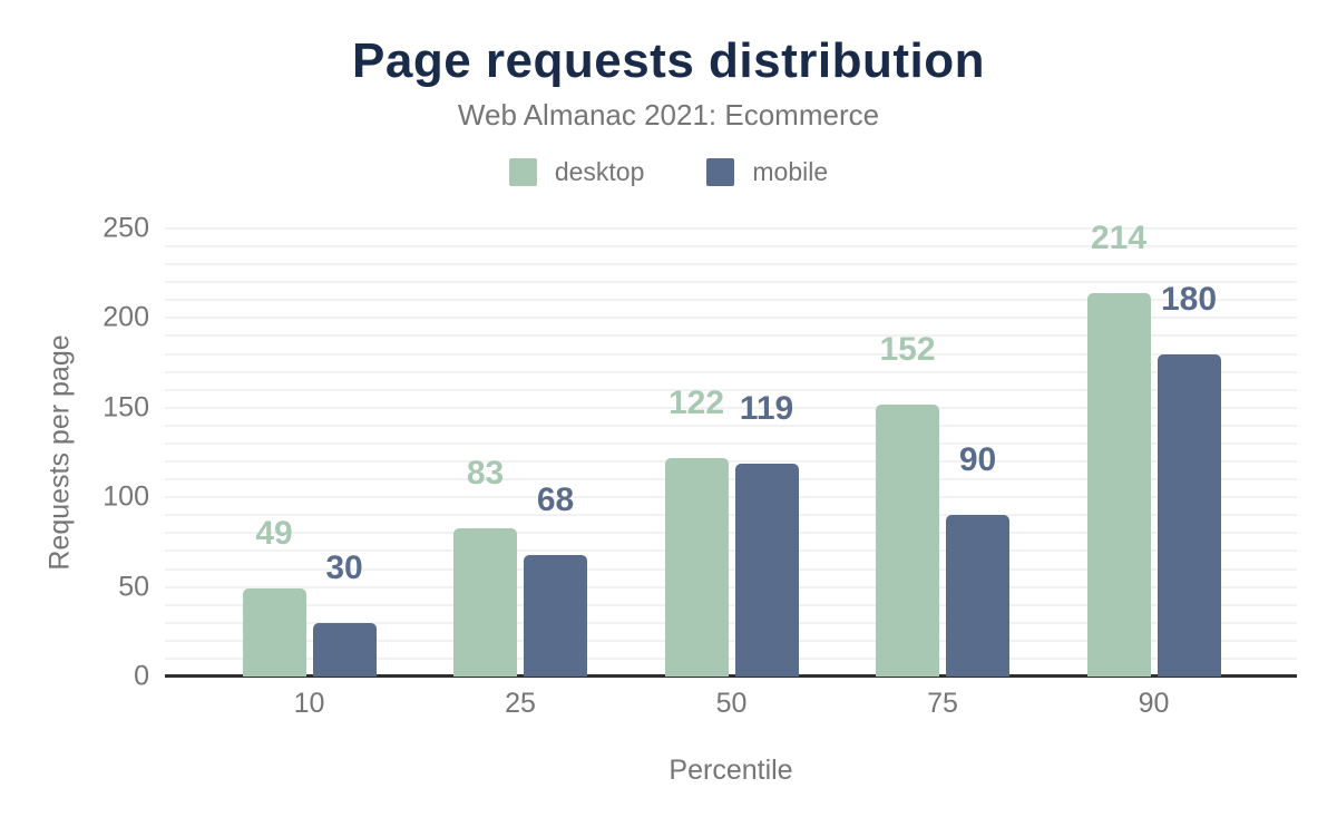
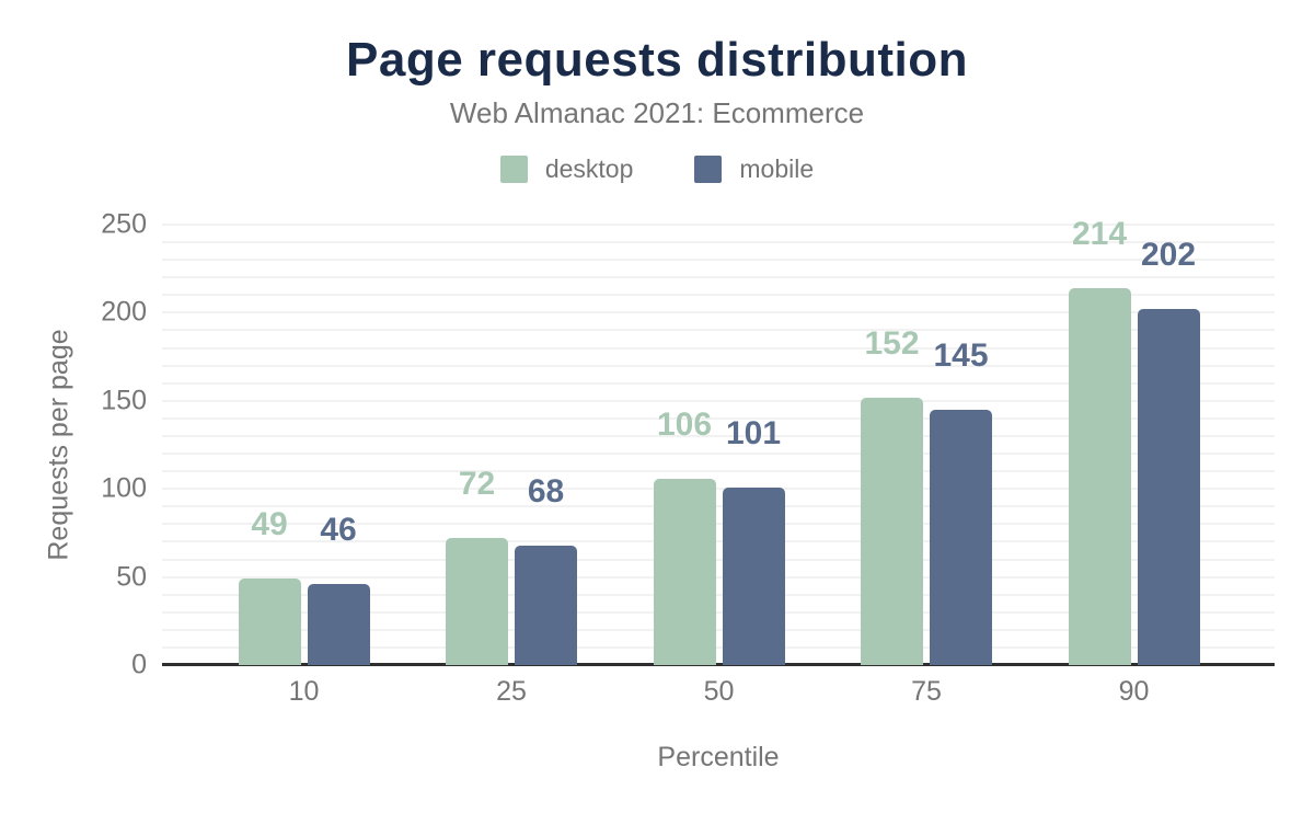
mobile/10: 30 -> 46
desktop/25: 83 -> 72
desktop/50: 122 -> 106
mobile/50: 119 -> 101
mobile/75: 90 -> 145
mobile/90: 180 -> 202
